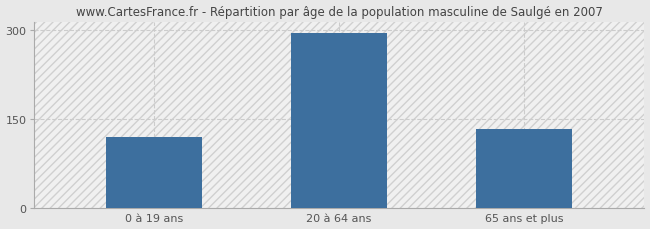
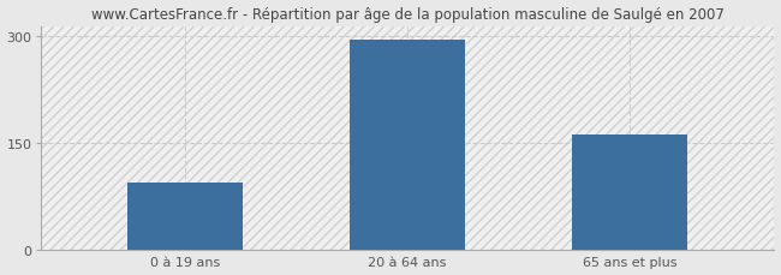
0 à 19 ans: 120 -> 94
65 ans et plus: 133 -> 162
